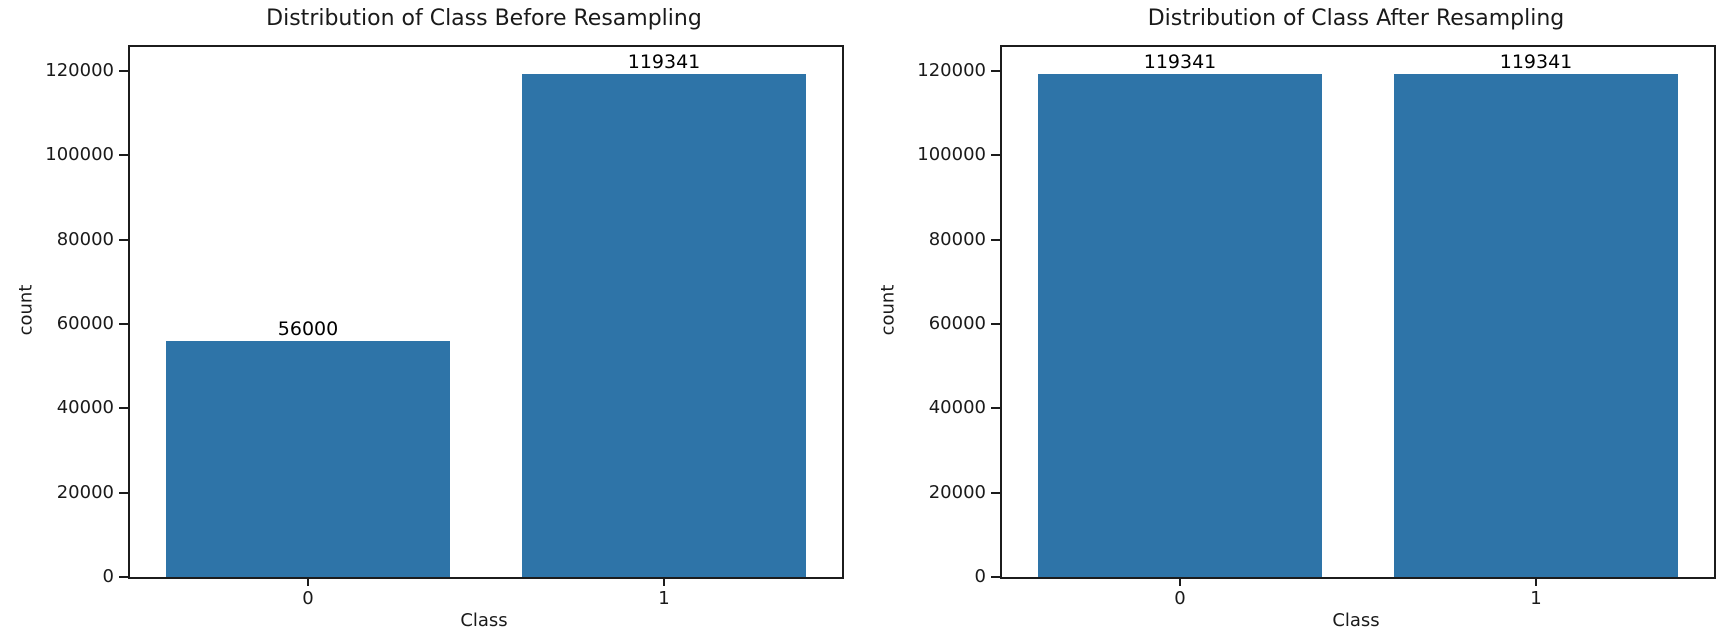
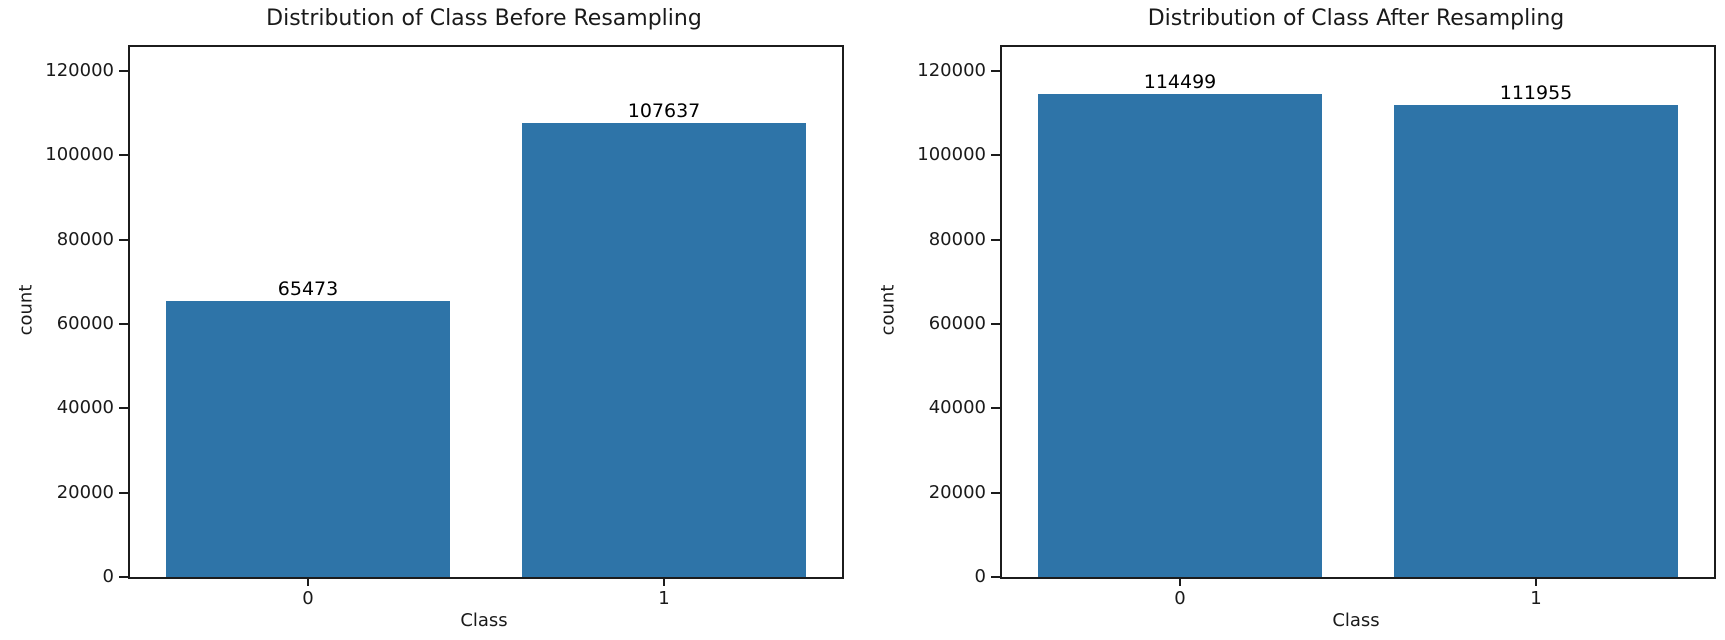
Distribution of Class Before Resampling/0: 56000 -> 65473
Distribution of Class Before Resampling/1: 119341 -> 107637
Distribution of Class After Resampling/0: 119341 -> 114499
Distribution of Class After Resampling/1: 119341 -> 111955
